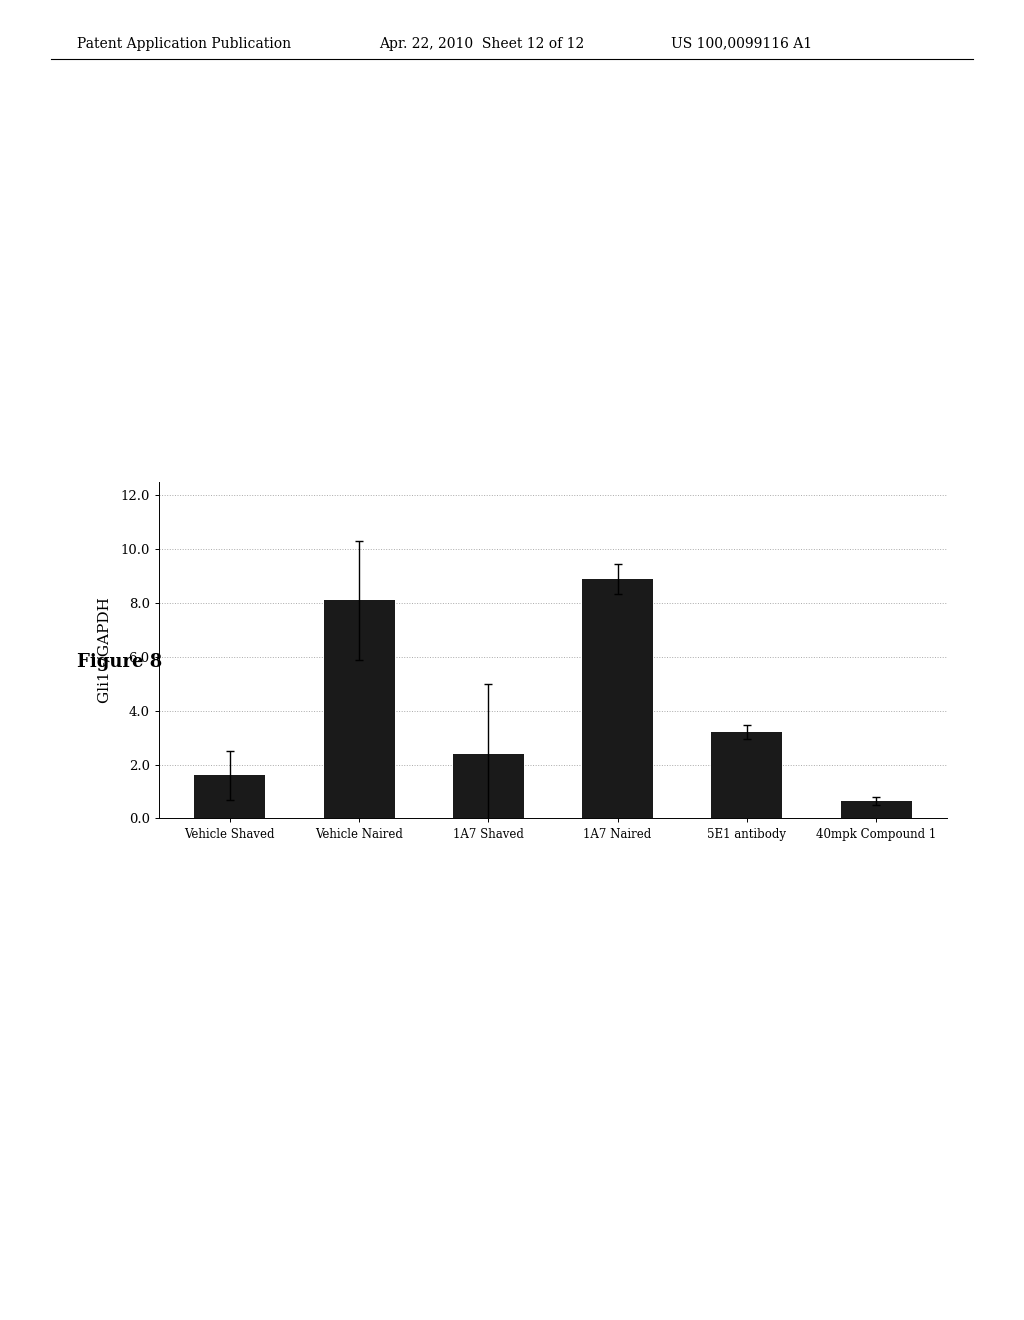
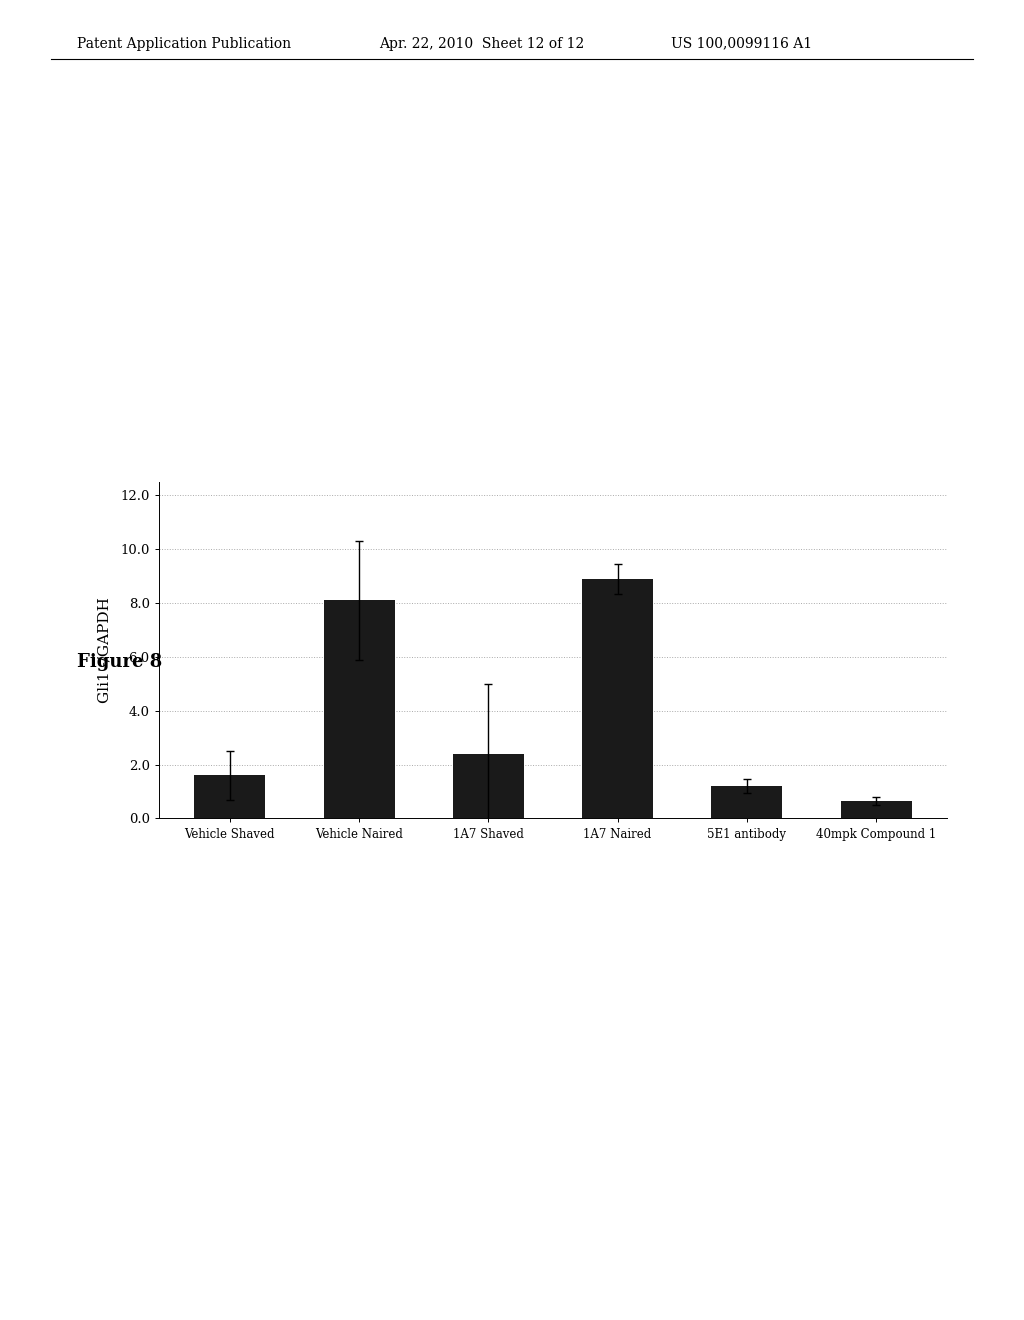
5E1 antibody: 3.20 -> 1.20
